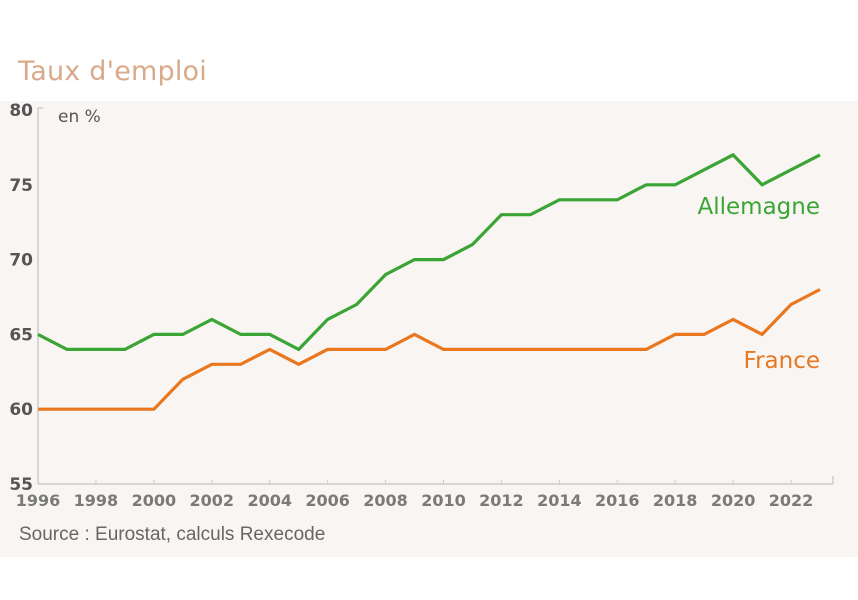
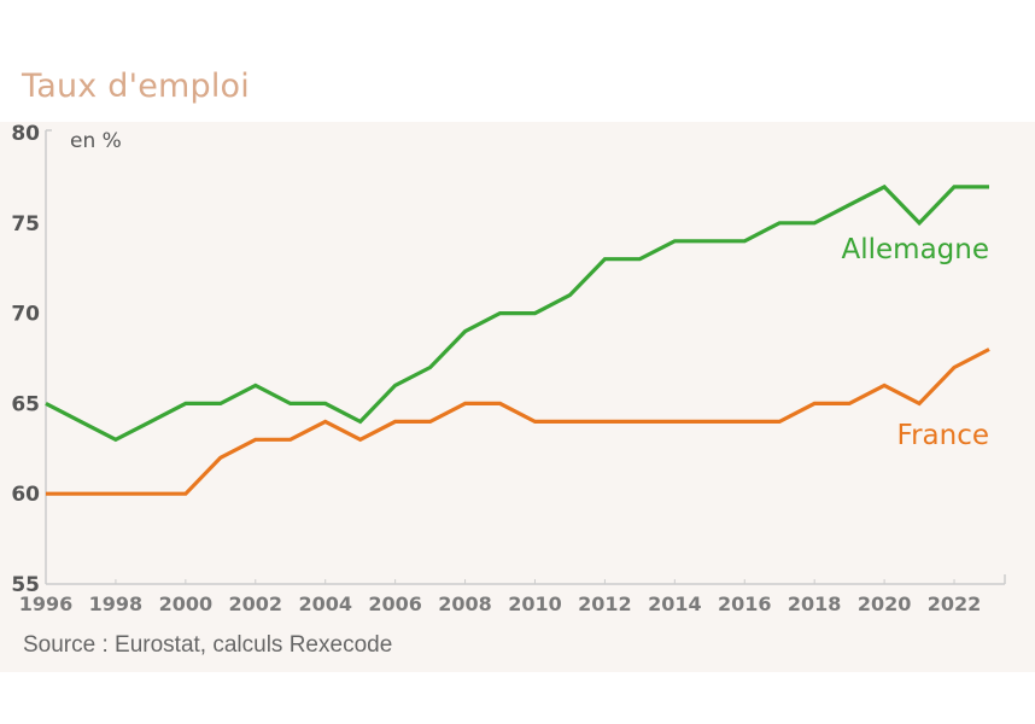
Allemagne/1998: 64 -> 63
France/2008: 64 -> 65
Allemagne/2022: 76 -> 77
